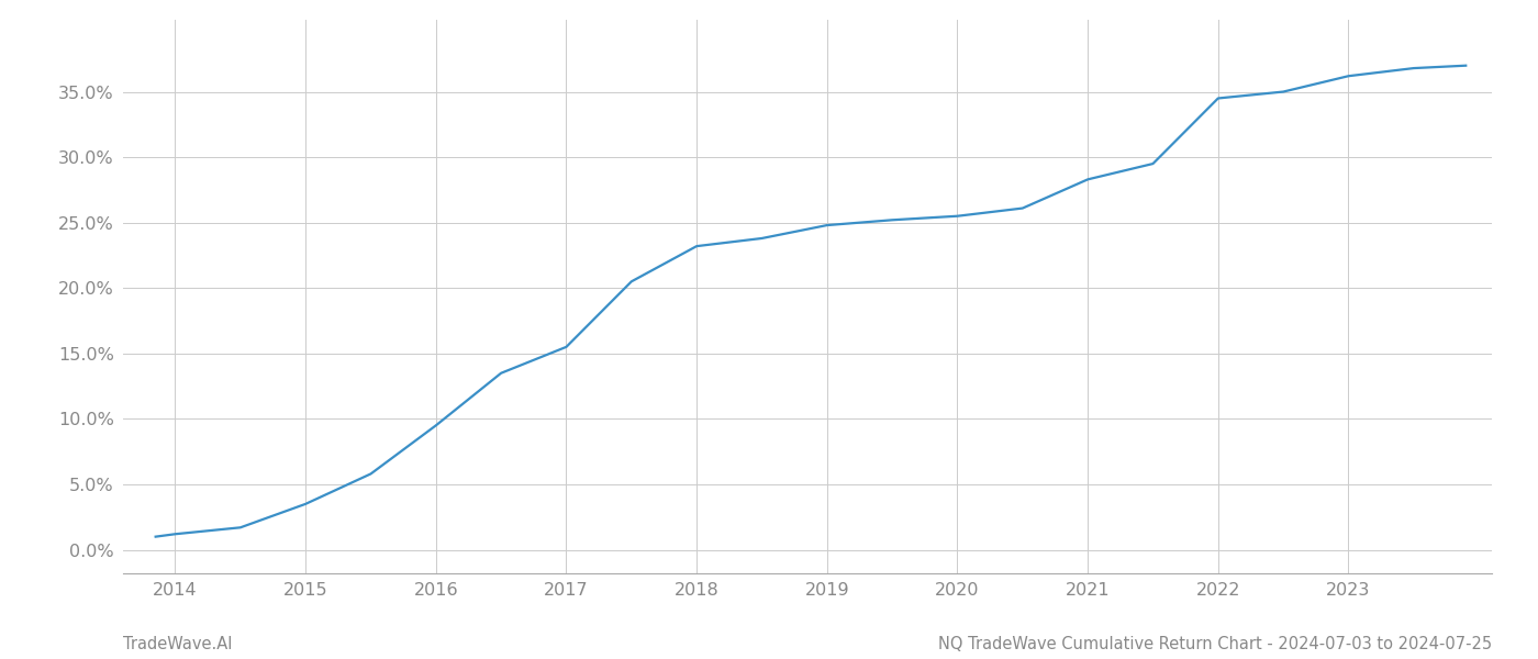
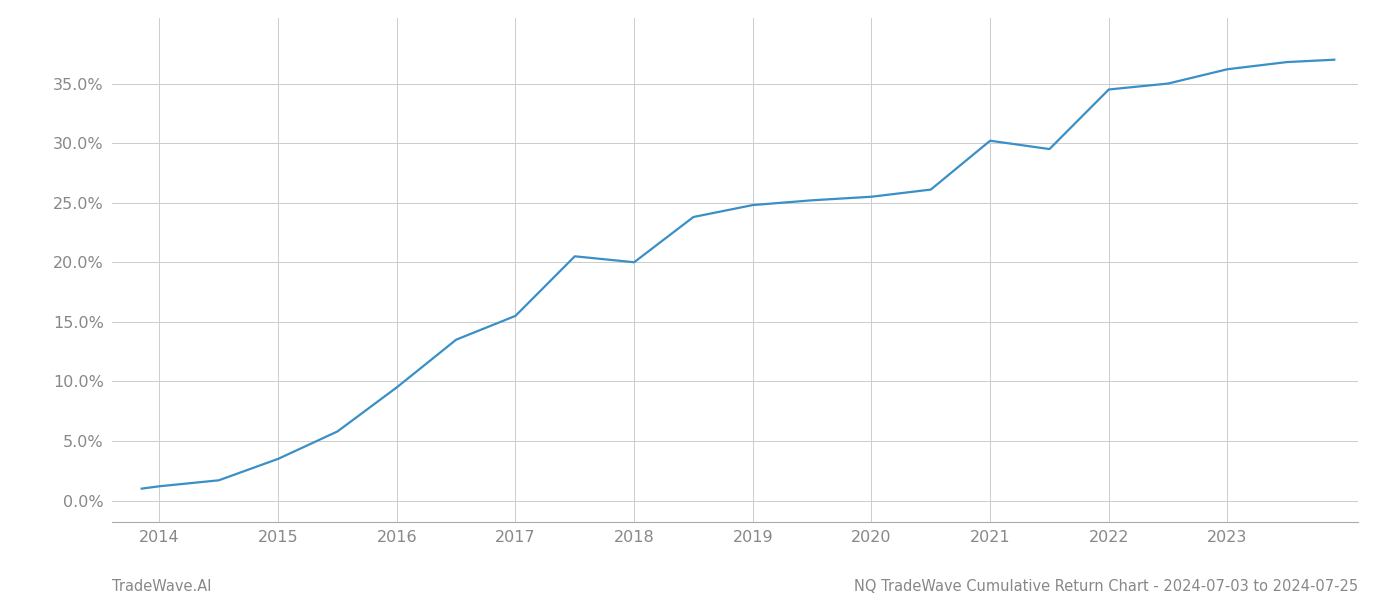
2018: 23.2% -> 20.0%
2021: 28.3% -> 30.2%
